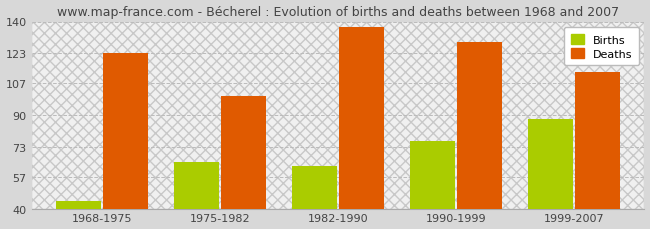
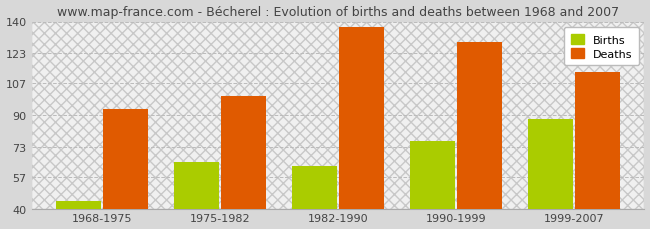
Deaths/1968-1975: 123 -> 93
